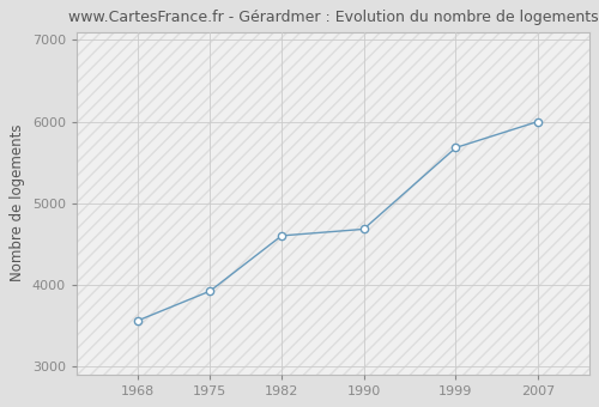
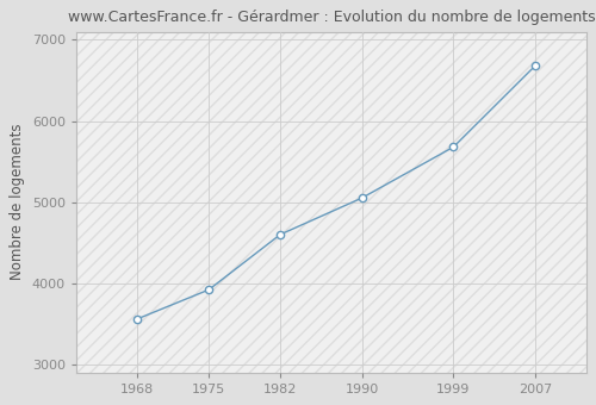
1990: 4680 -> 5050
2007: 6000 -> 6680
